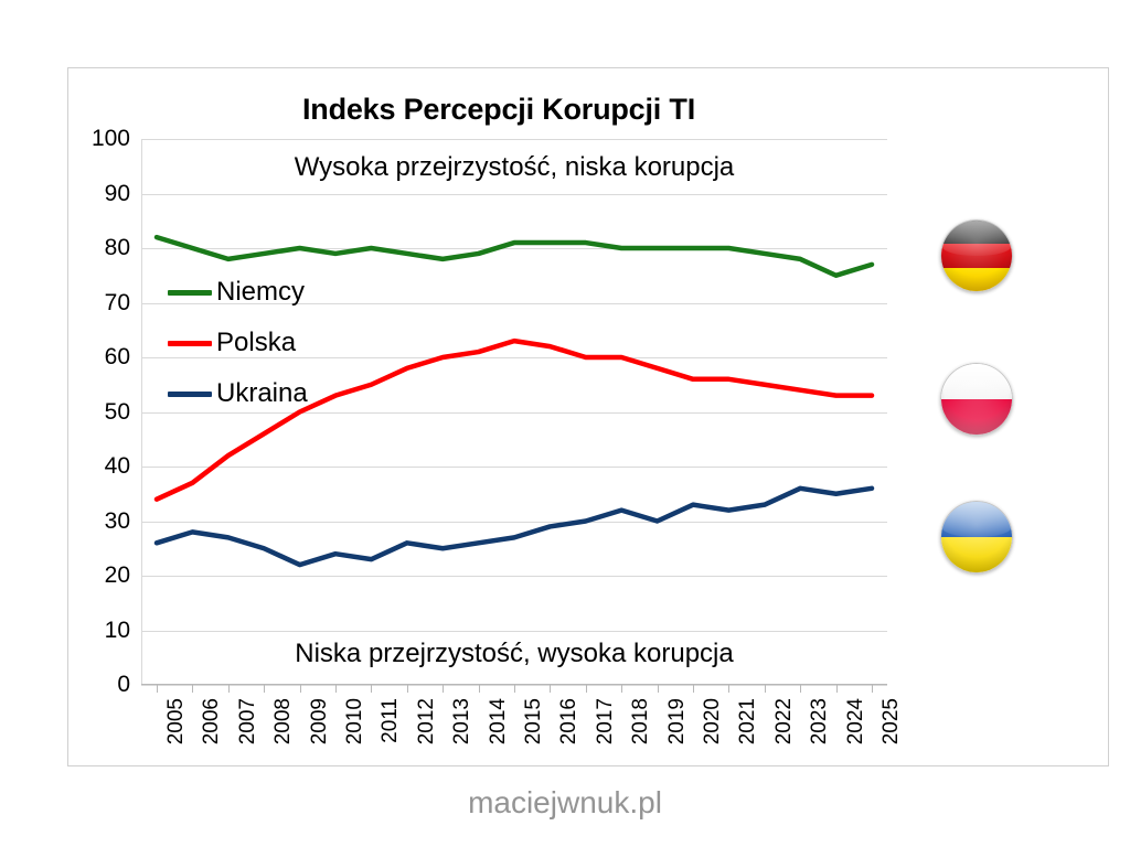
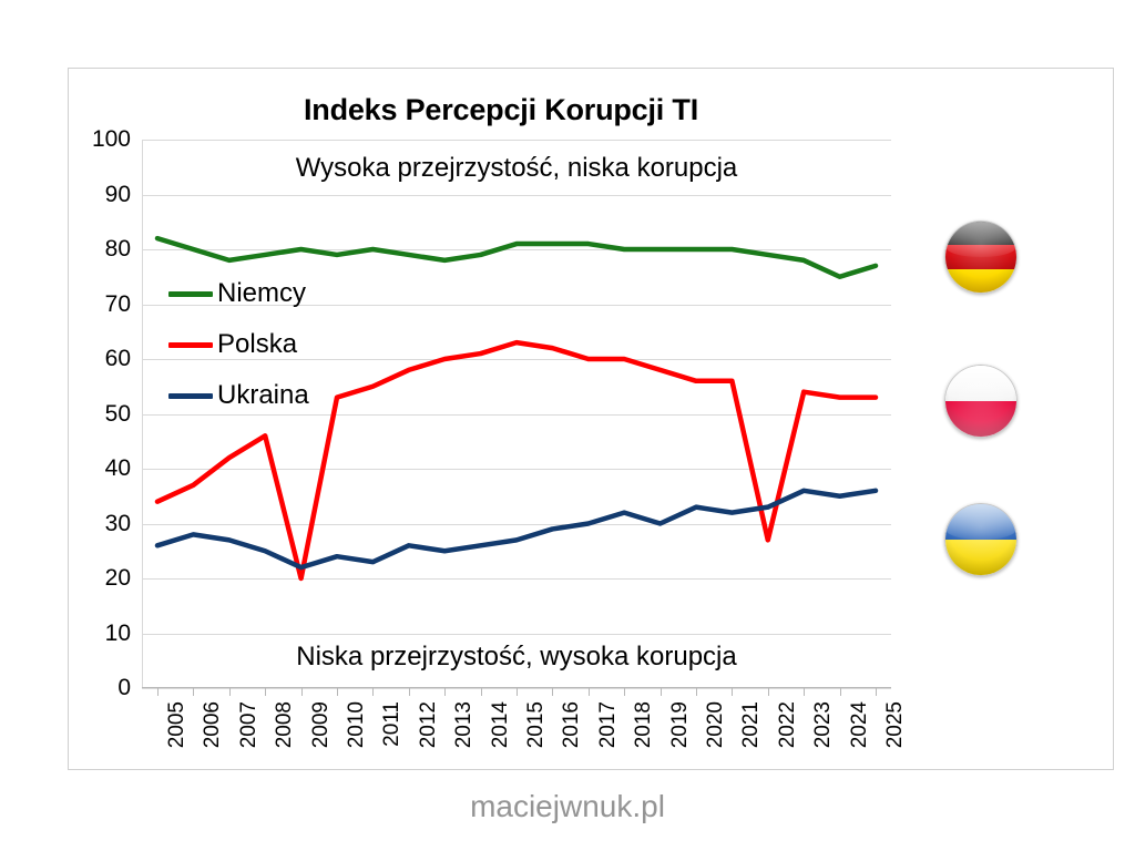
Polska/2009: 50 -> 20
Polska/2022: 55 -> 27
